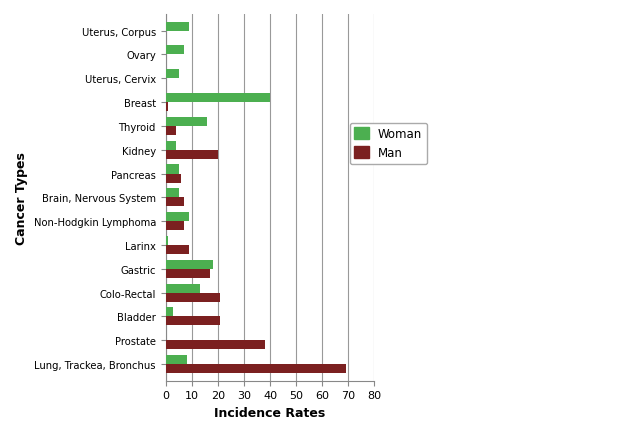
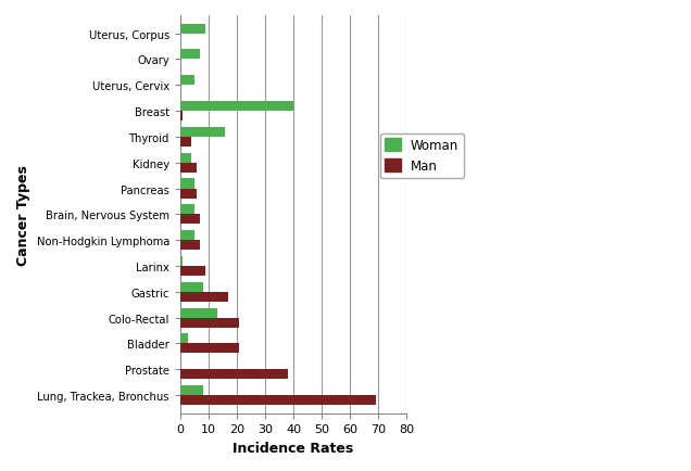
Man/Kidney: 20 -> 6
Woman/Non-Hodgkin Lymphoma: 9 -> 5
Woman/Gastric: 18 -> 8
